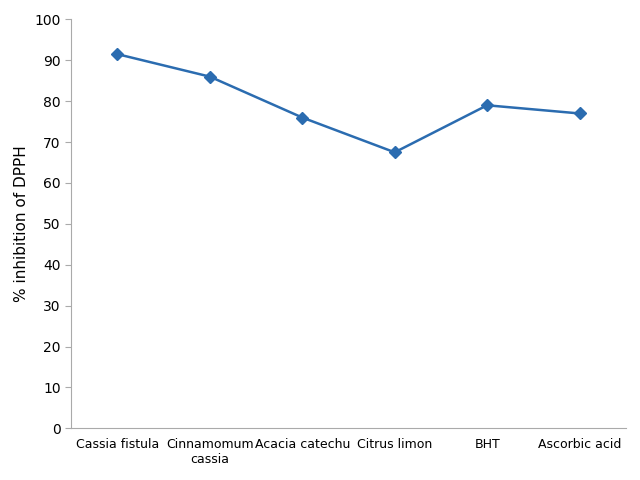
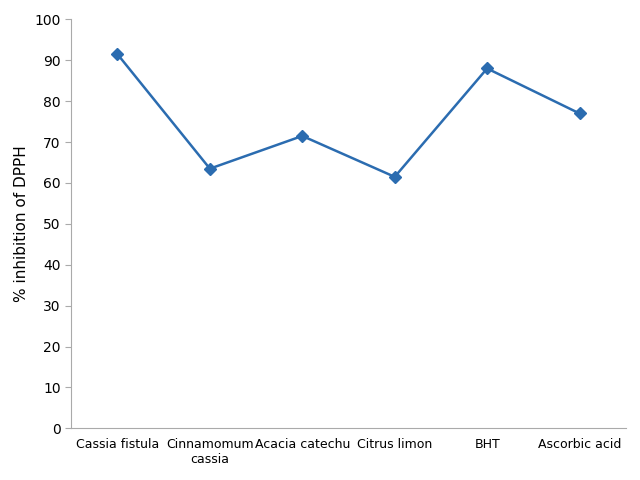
Cinnamomum cassia: 86.0 -> 63.5
Acacia catechu: 76.0 -> 71.5
Citrus limon: 67.5 -> 61.5
BHT: 79.0 -> 88.0
